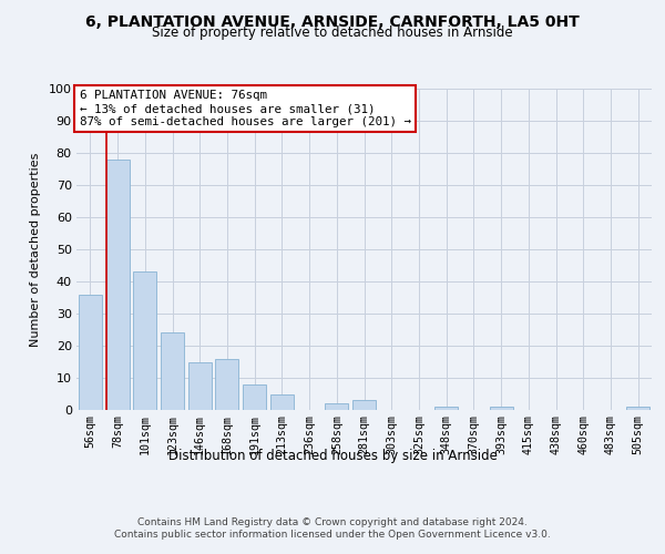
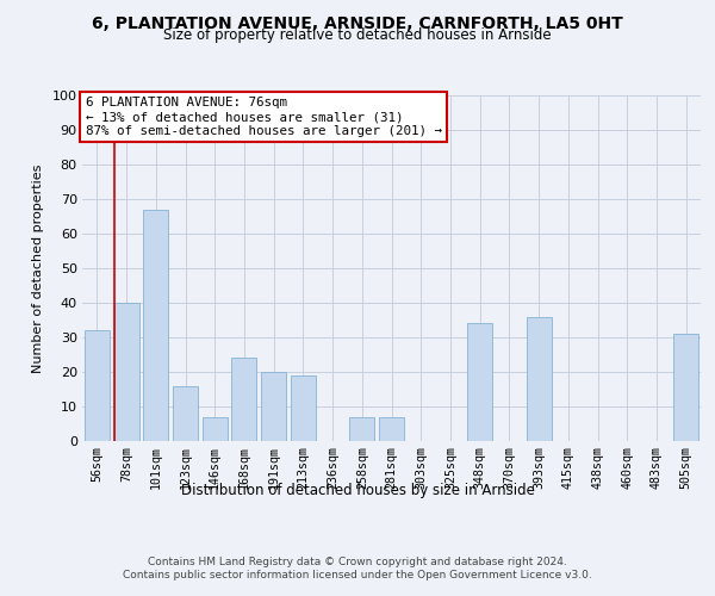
56sqm: 36 -> 32
78sqm: 78 -> 40
101sqm: 43 -> 67
123sqm: 24 -> 16
146sqm: 15 -> 7
168sqm: 16 -> 24
191sqm: 8 -> 20
213sqm: 5 -> 19
258sqm: 2 -> 7
281sqm: 3 -> 7
348sqm: 1 -> 34
393sqm: 1 -> 36
505sqm: 1 -> 31
